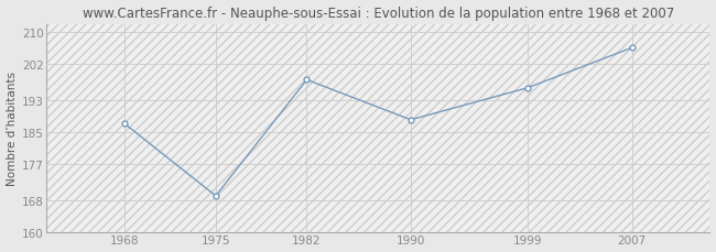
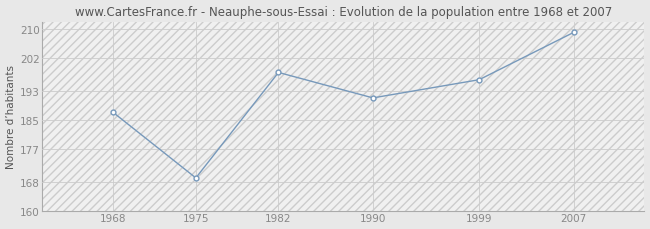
1990: 188 -> 191
2007: 206 -> 209
